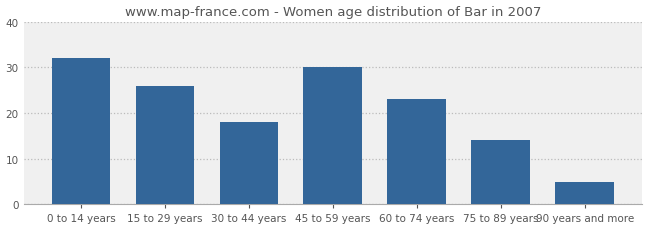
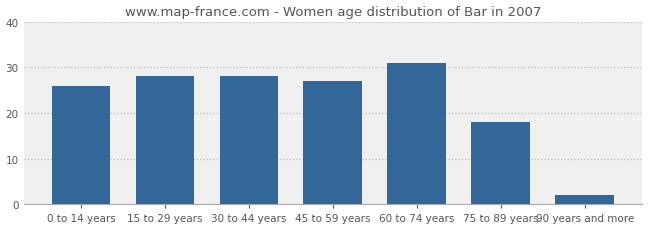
0 to 14 years: 32 -> 26
15 to 29 years: 26 -> 28
30 to 44 years: 18 -> 28
45 to 59 years: 30 -> 27
60 to 74 years: 23 -> 31
75 to 89 years: 14 -> 18
90 years and more: 5 -> 2
